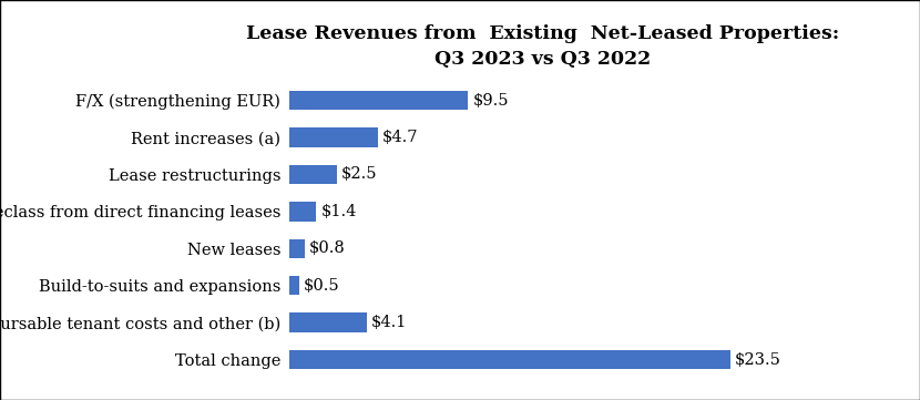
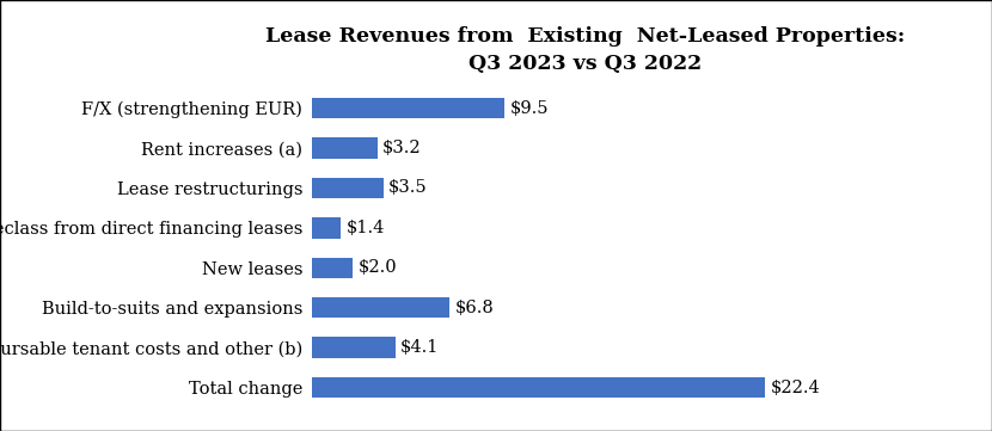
Rent increases (a): $4.7 -> $3.2
Lease restructurings: $2.5 -> $3.5
New leases: $0.8 -> $2.0
Build-to-suits and expansions: $0.5 -> $6.8
Total change: $23.5 -> $22.4
